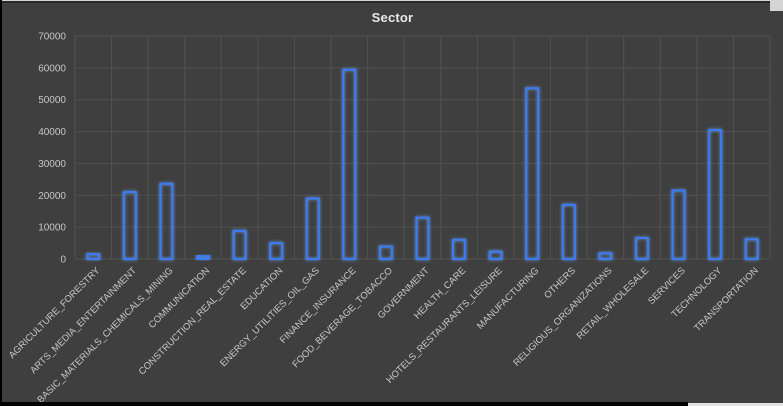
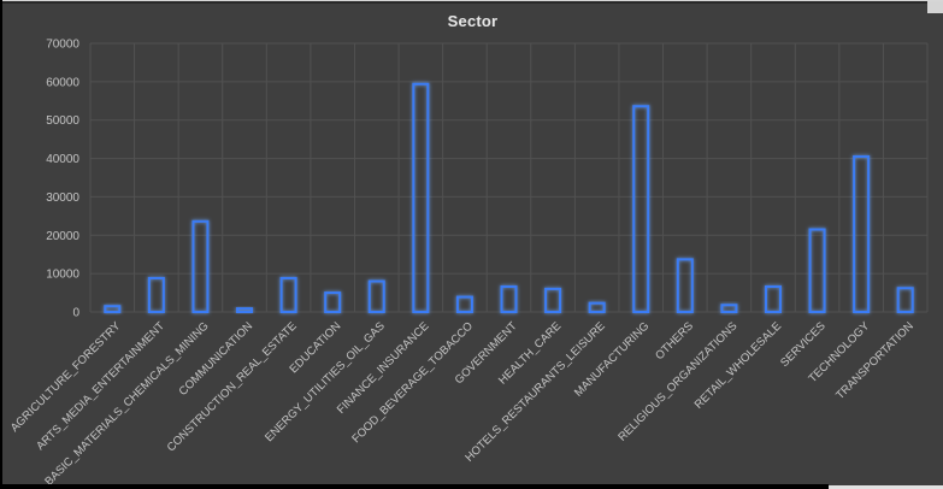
ARTS_MEDIA_ENTERTAINMENT: 21000 -> 9000
ENERGY_UTILITIES_OIL_GAS: 19000 -> 8000
GOVERNMENT: 13000 -> 7000
OTHERS: 17000 -> 14000
